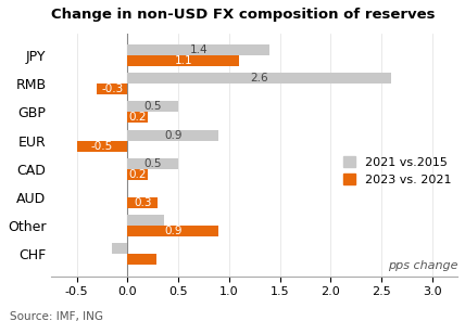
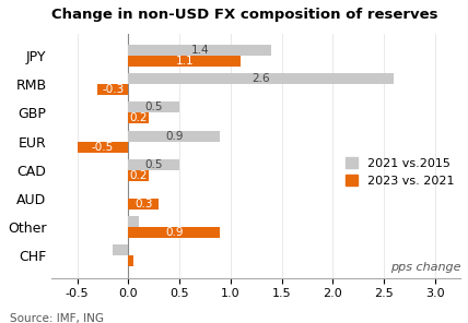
2021 vs.2015/Other: 0.36 -> 0.10
2023 vs. 2021/CHF: 0.28 -> 0.05
